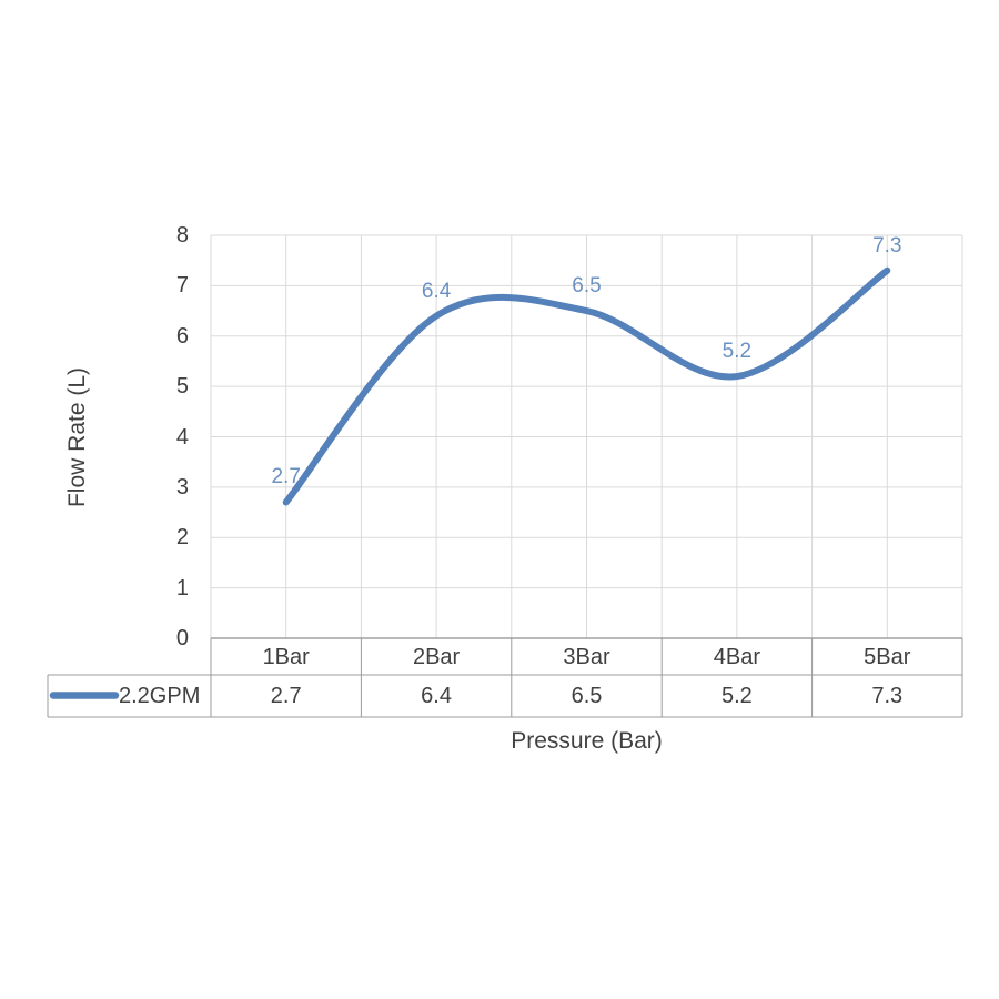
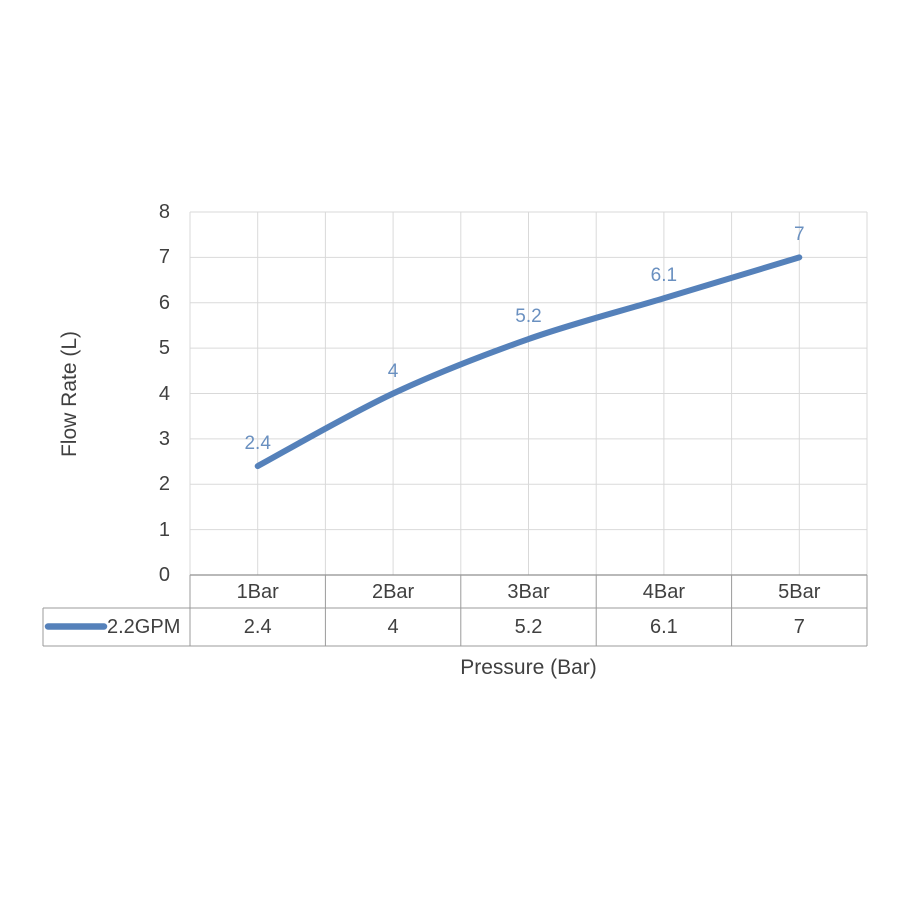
1Bar: 2.7 -> 2.4
2Bar: 6.4 -> 4
3Bar: 6.5 -> 5.2
4Bar: 5.2 -> 6.1
5Bar: 7.3 -> 7
